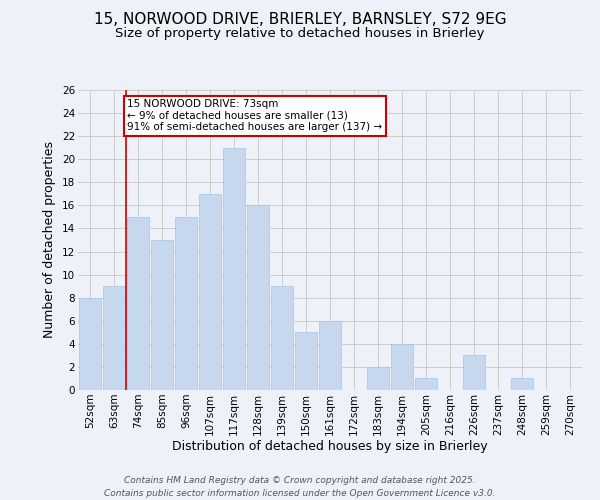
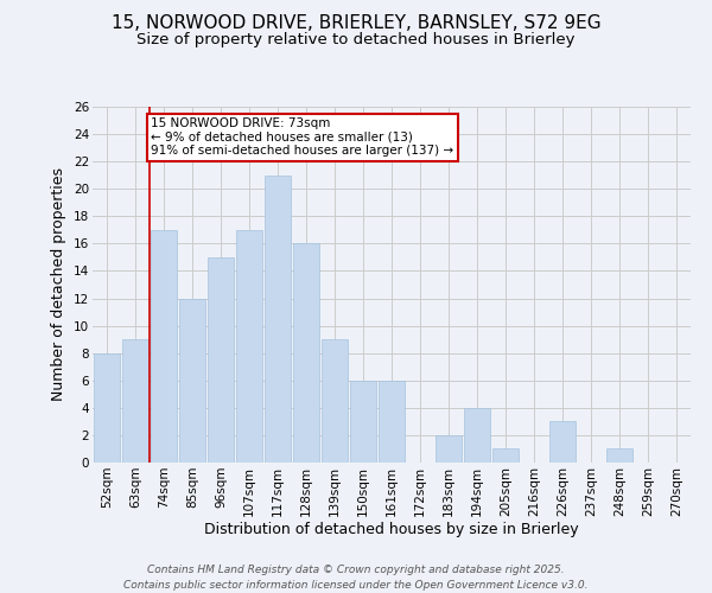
74sqm: 15 -> 17
85sqm: 13 -> 12
150sqm: 5 -> 6
